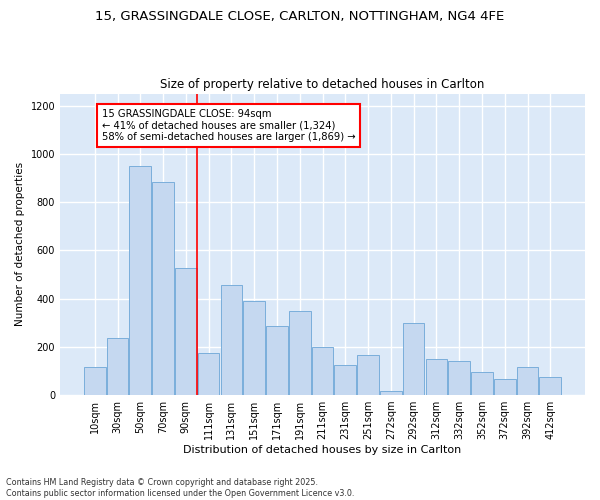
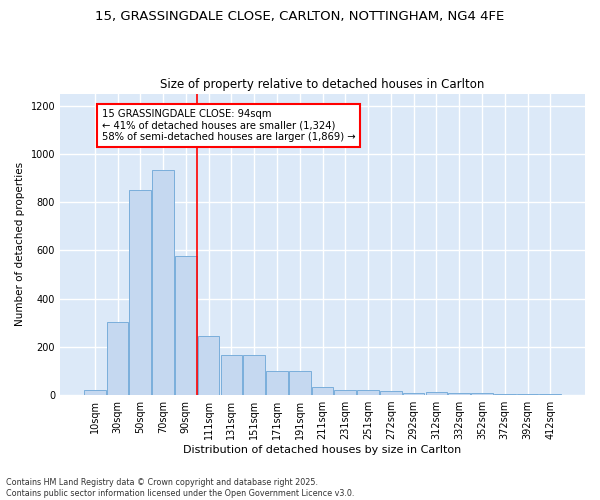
10sqm: 115 -> 20
30sqm: 235 -> 305
50sqm: 950 -> 850
70sqm: 885 -> 935
90sqm: 525 -> 575
111sqm: 175 -> 245
131sqm: 455 -> 165
151sqm: 390 -> 165
171sqm: 285 -> 100
191sqm: 350 -> 100
211sqm: 200 -> 32
231sqm: 125 -> 20
251sqm: 165 -> 20
292sqm: 300 -> 8
312sqm: 150 -> 12
332sqm: 140 -> 8
352sqm: 95 -> 8
372sqm: 65 -> 5
392sqm: 115 -> 5
412sqm: 75 -> 5
